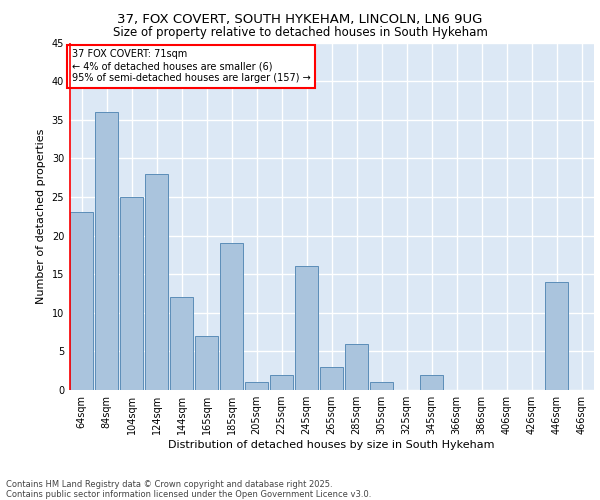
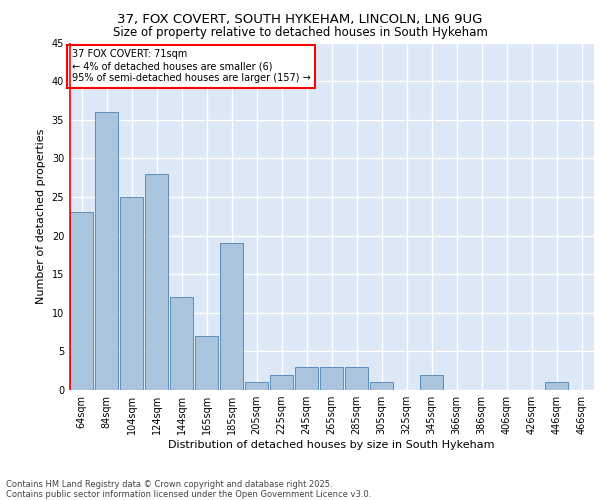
245sqm: 16 -> 3
285sqm: 6 -> 3
446sqm: 14 -> 1
